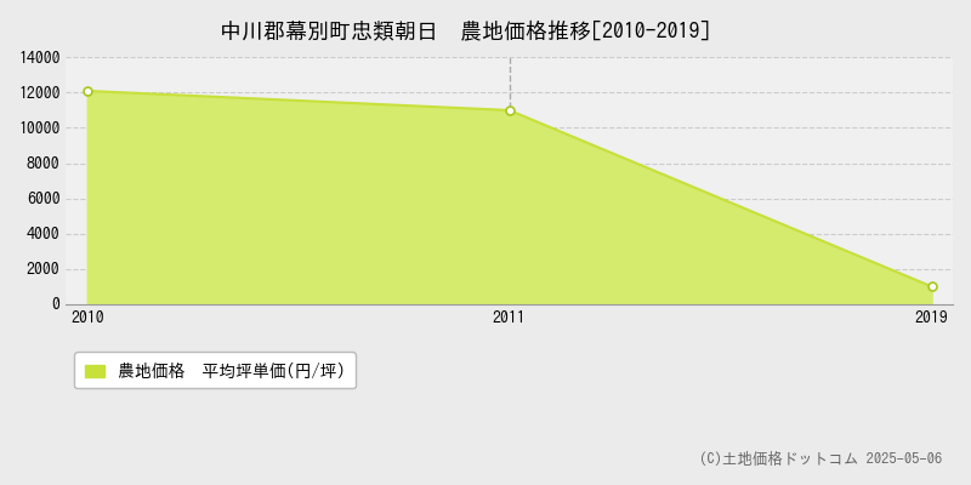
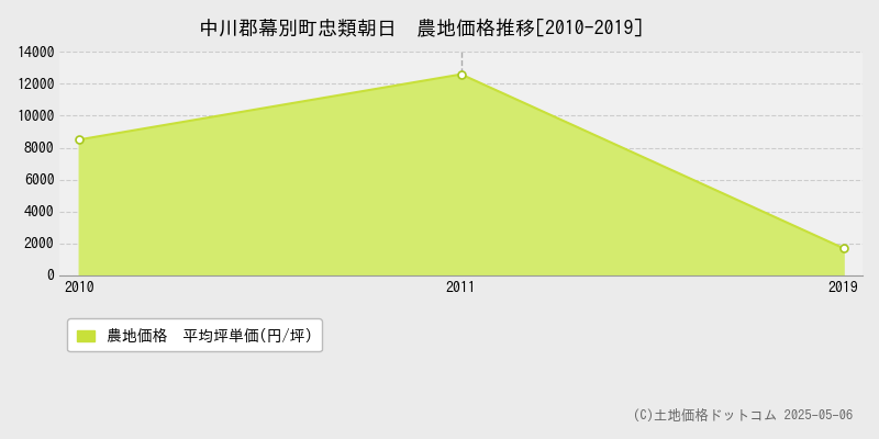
2010: 12100 -> 8500
2011: 11000 -> 12600
2019: 1000 -> 1700
